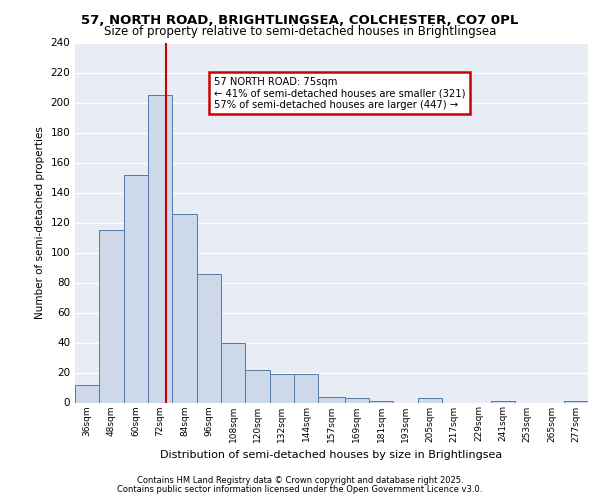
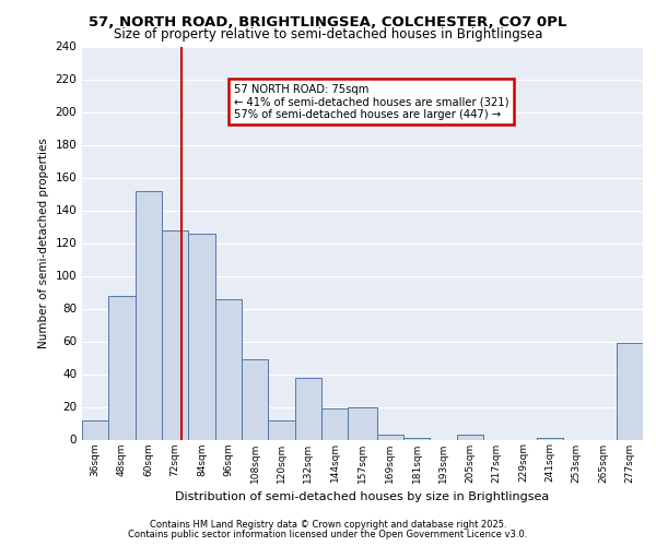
48sqm: 115 -> 88
72sqm: 205 -> 128
108sqm: 40 -> 49
120sqm: 22 -> 12
132sqm: 19 -> 38
157sqm: 4 -> 20
277sqm: 1 -> 59
